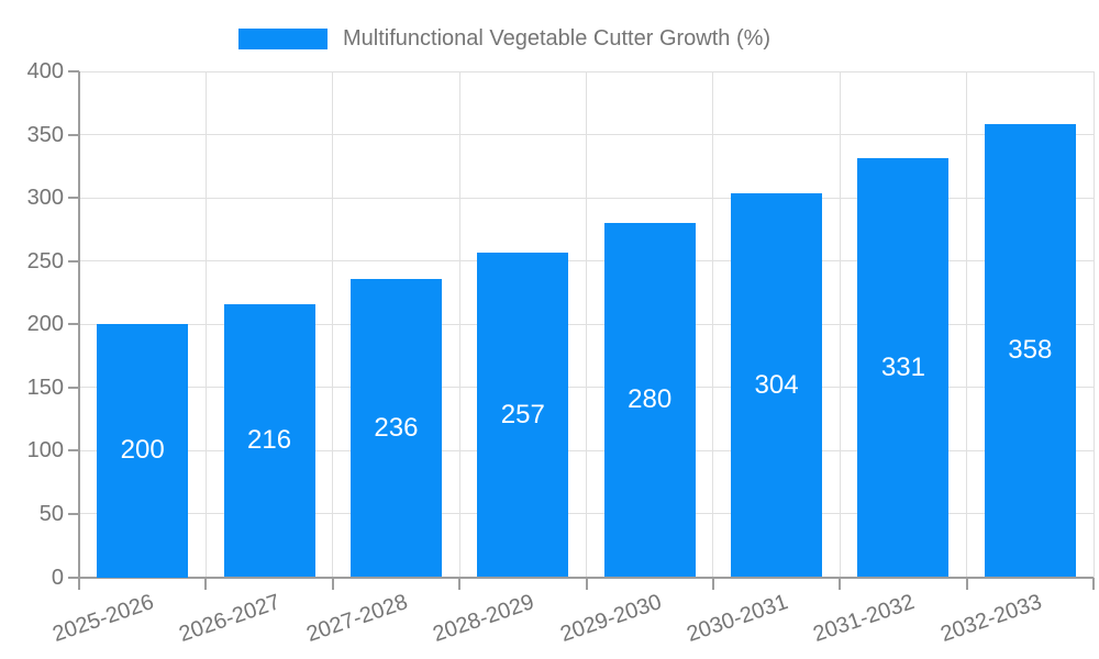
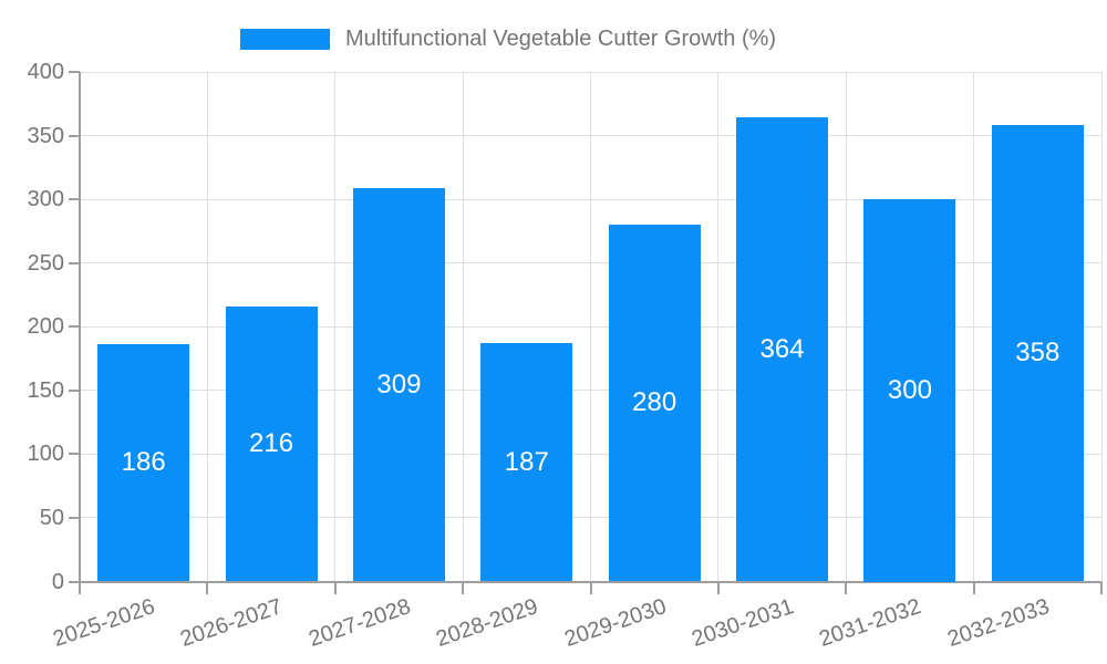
2025-2026: 200 -> 186
2027-2028: 236 -> 309
2028-2029: 257 -> 187
2030-2031: 304 -> 364
2031-2032: 331 -> 300
